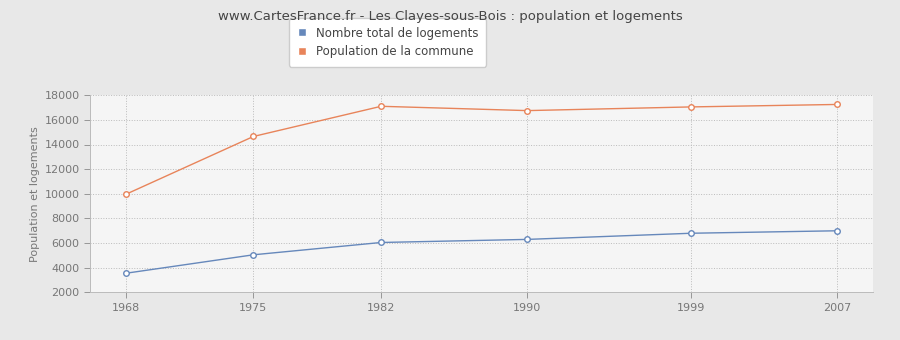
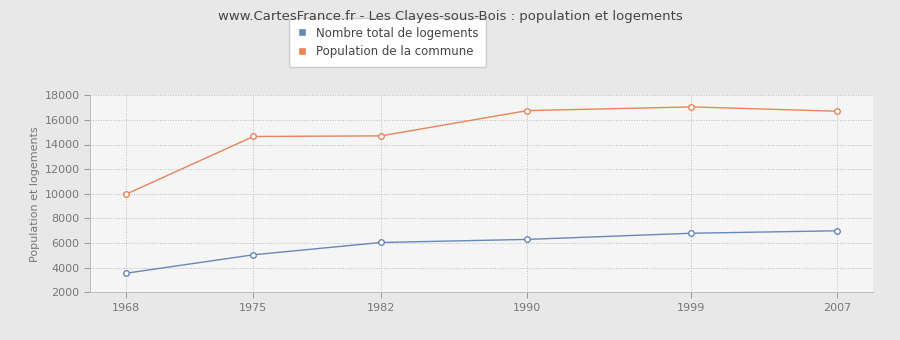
Population de la commune/1982: 17100 -> 14700
Population de la commune/2007: 17200 -> 16700
